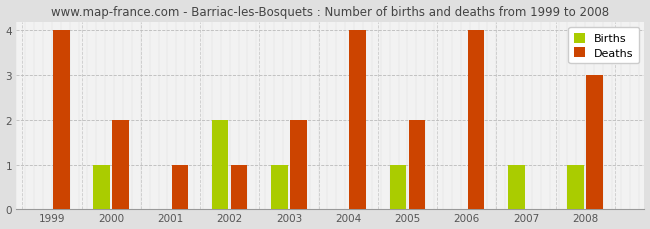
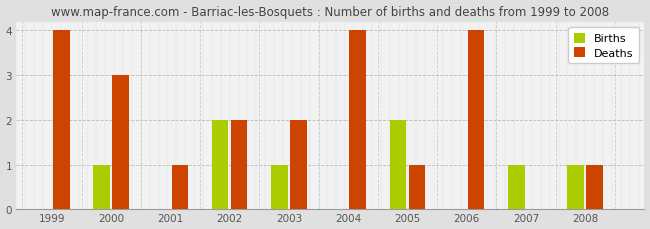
Deaths/2000: 2 -> 3
Deaths/2002: 1 -> 2
Births/2005: 1 -> 2
Deaths/2005: 2 -> 1
Deaths/2008: 3 -> 1
